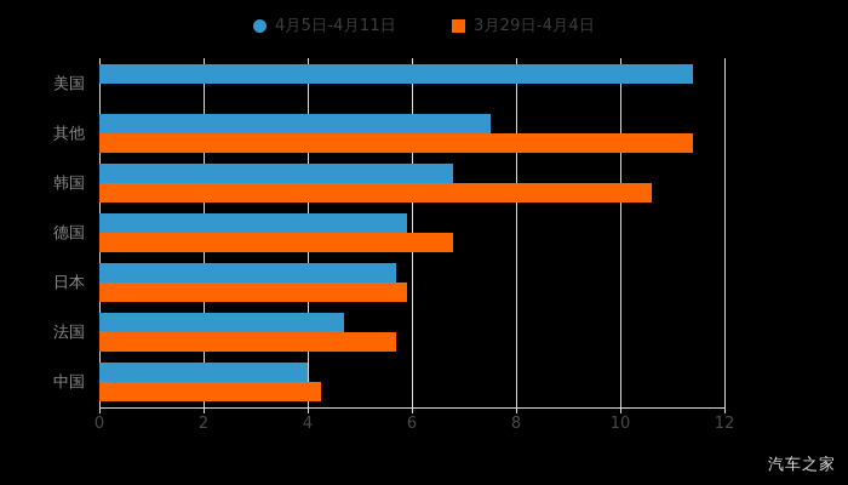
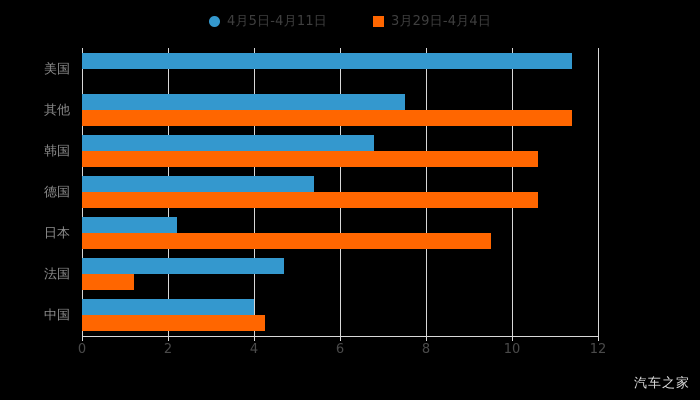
4月5日-4月11日/德国: 5.9 -> 5.4
3月29日-4月4日/德国: 6.8 -> 10.6
4月5日-4月11日/日本: 5.7 -> 2.2
3月29日-4月4日/日本: 5.9 -> 9.5
3月29日-4月4日/法国: 5.7 -> 1.2
